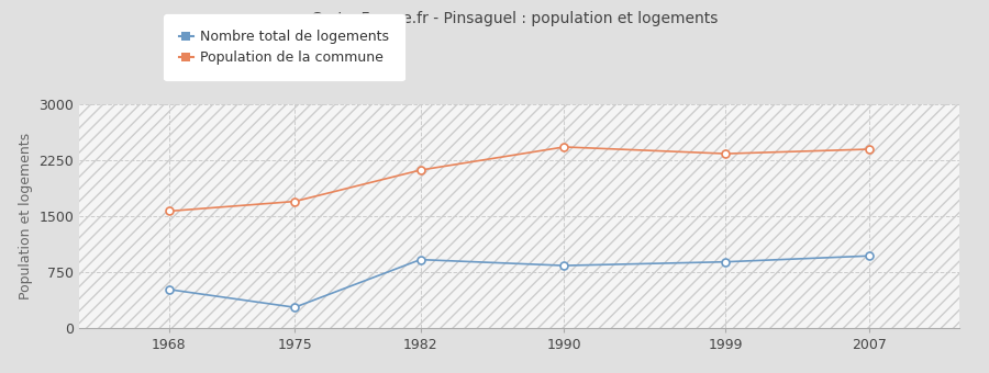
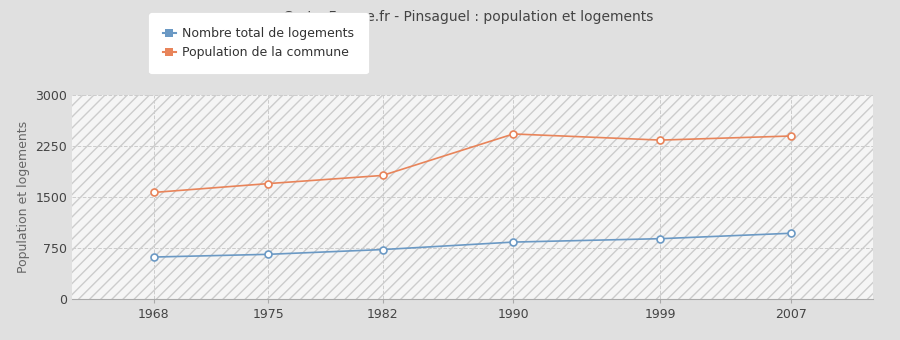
Nombre total de logements/1968: 520 -> 620
Nombre total de logements/1975: 280 -> 660
Nombre total de logements/1982: 920 -> 730
Population de la commune/1982: 2120 -> 1820
